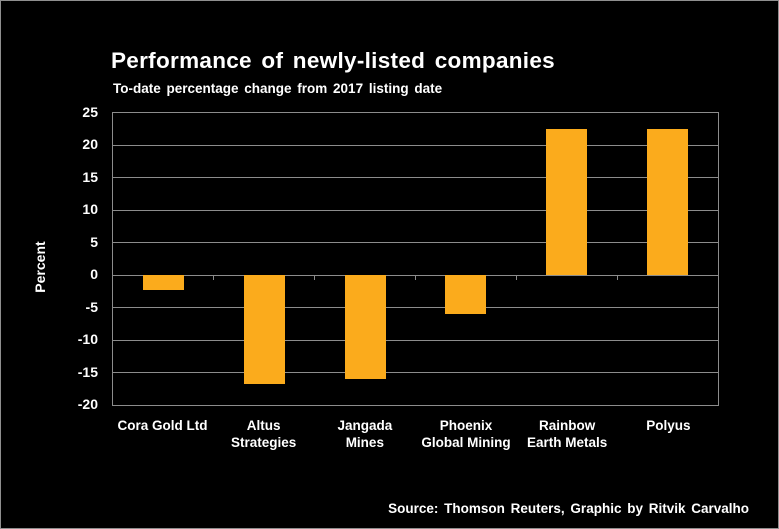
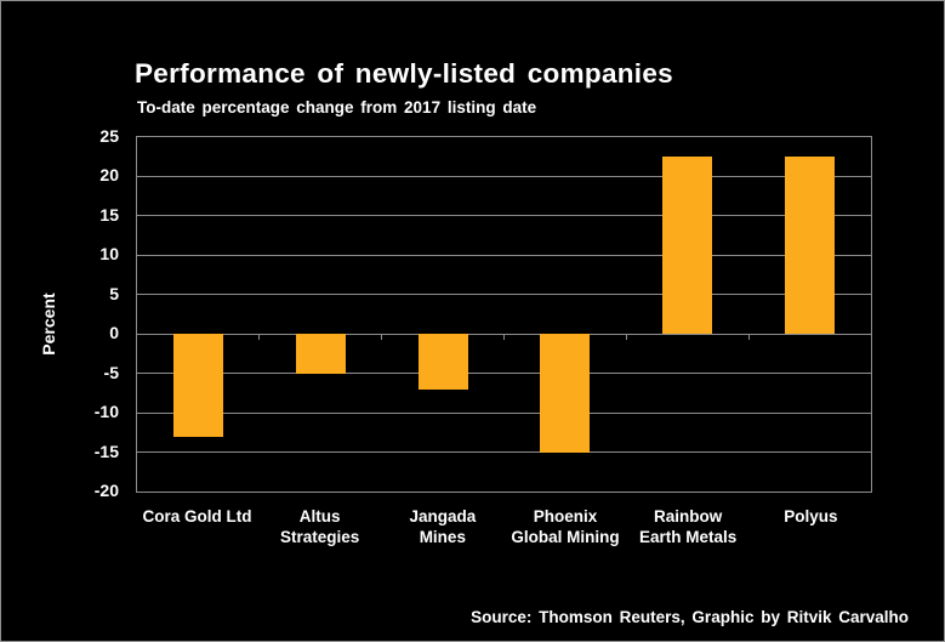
Cora Gold Ltd: -2 -> -13
Altus Strategies: -17 -> -5
Jangada Mines: -16 -> -7
Phoenix Global Mining: -6 -> -15
